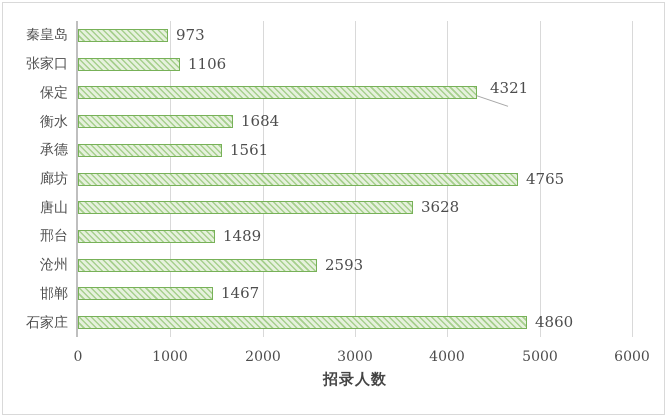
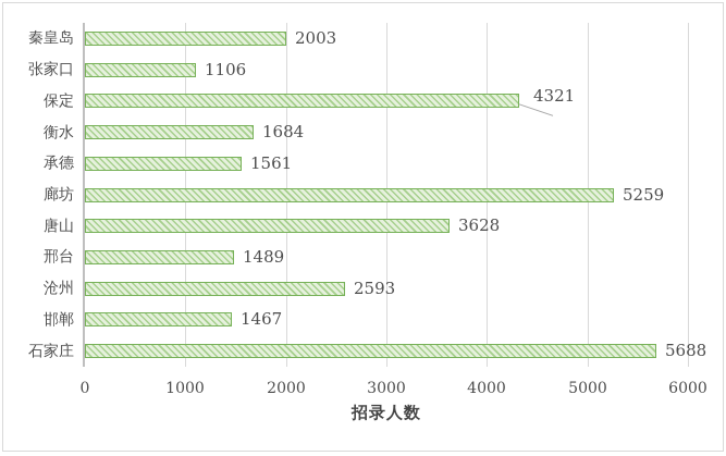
秦皇岛: 973 -> 2003
廊坊: 4765 -> 5259
石家庄: 4860 -> 5688
